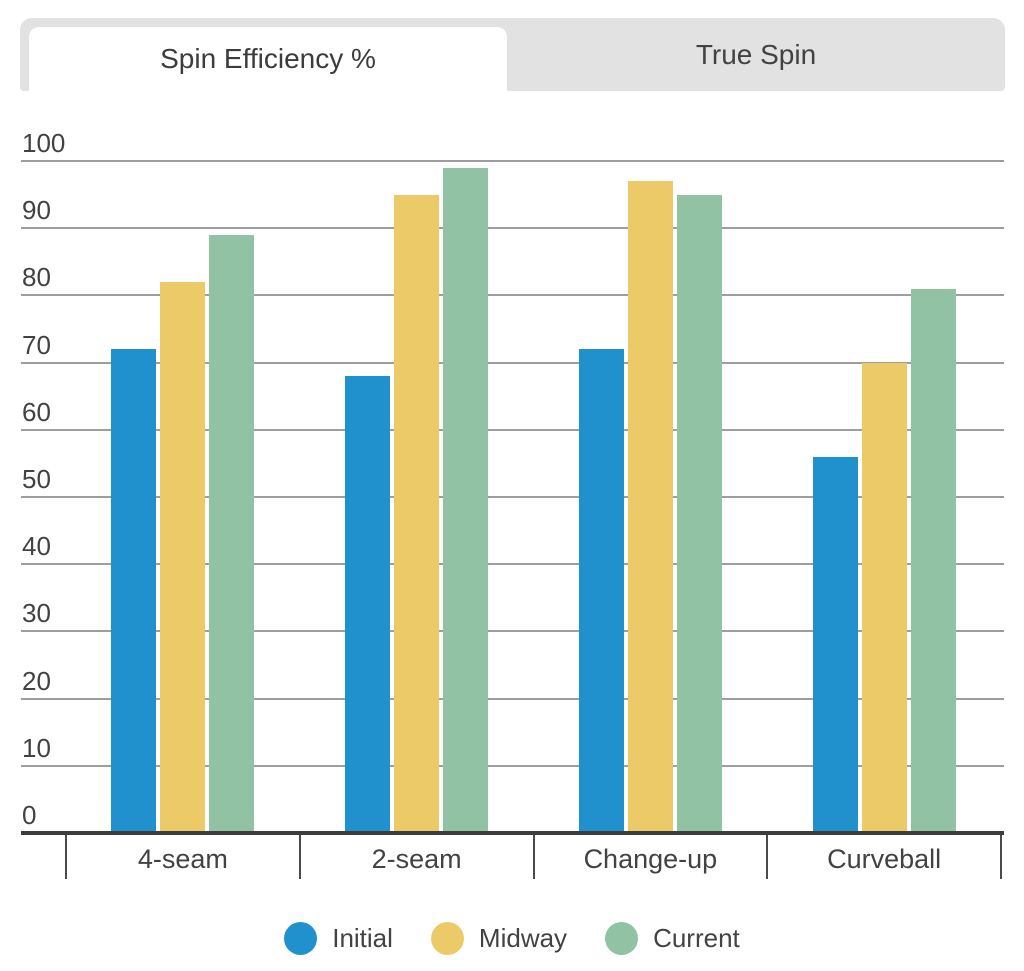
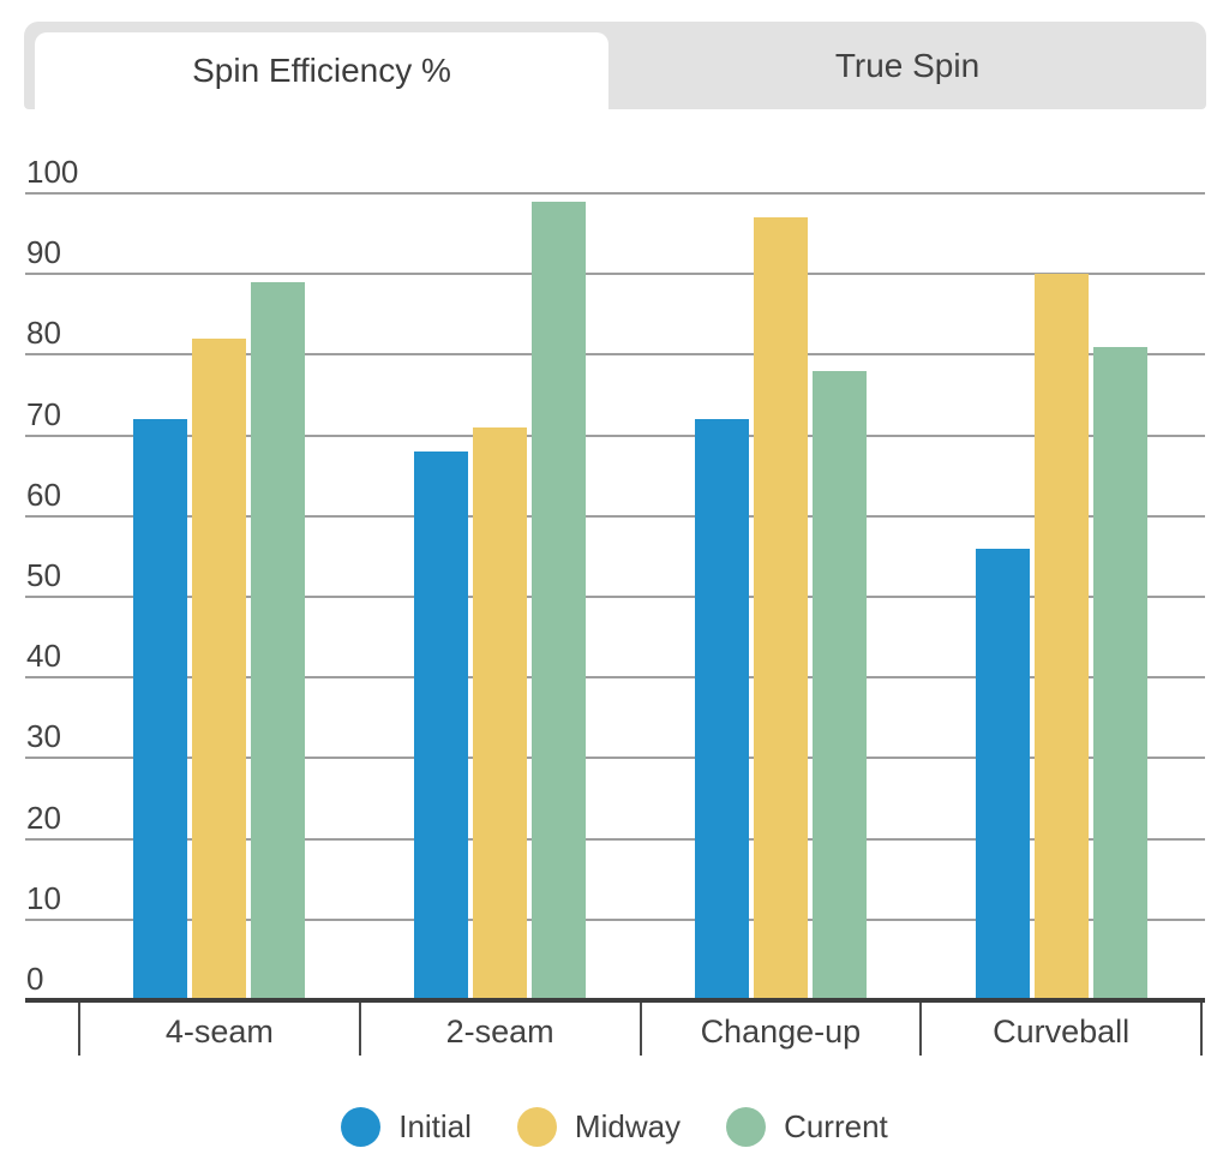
Midway/2-seam: 95 -> 71
Current/Change-up: 95 -> 78
Midway/Curveball: 70 -> 90
